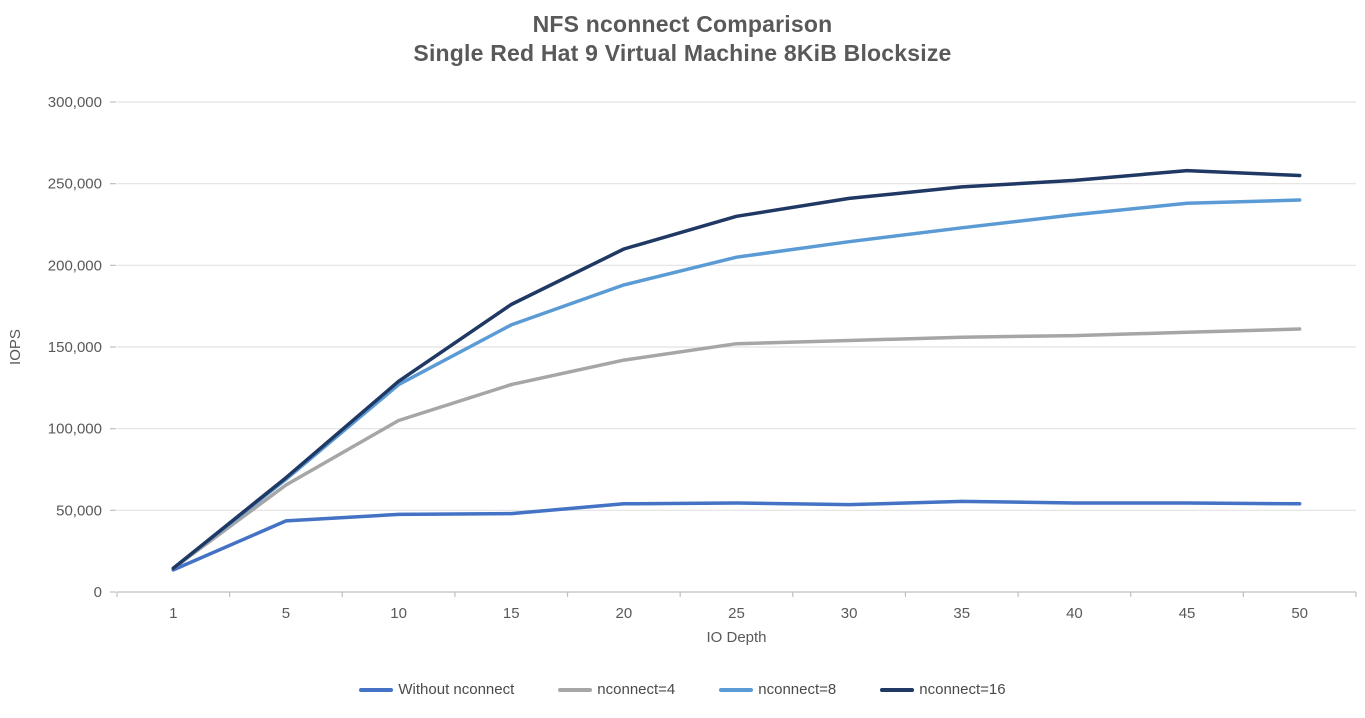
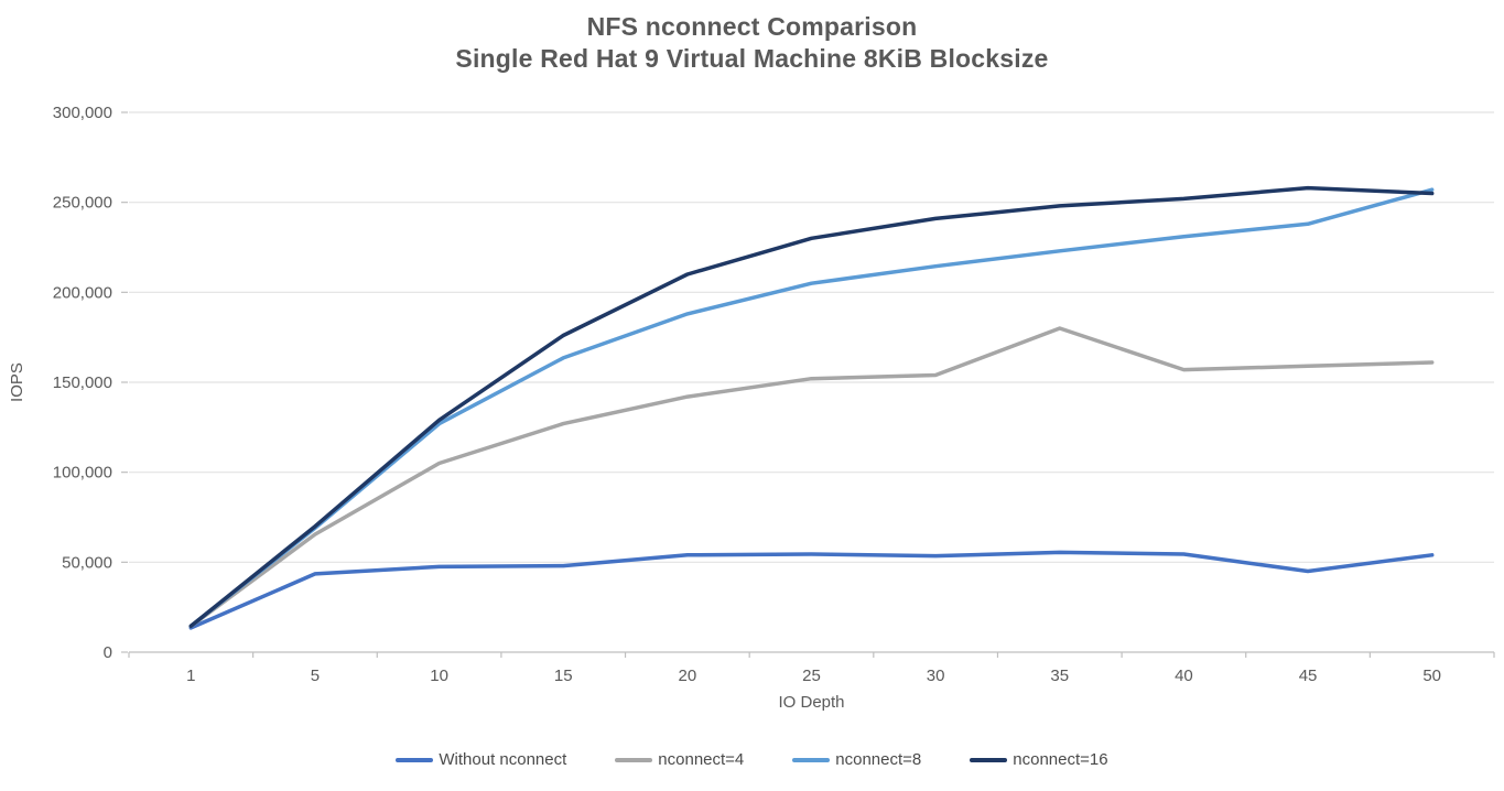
nconnect=4/35: 156000 -> 180000
Without nconnect/45: 54000 -> 45000
nconnect=8/50: 240000 -> 257000
